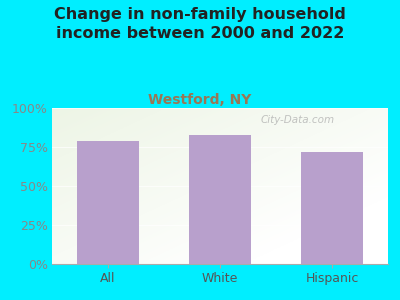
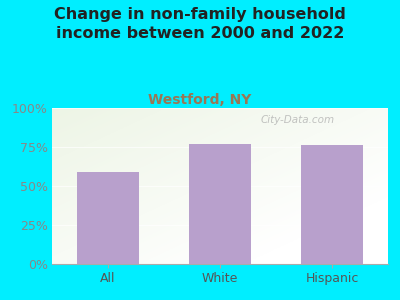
All: 79% -> 59%
White: 83% -> 77%
Hispanic: 72% -> 76%
